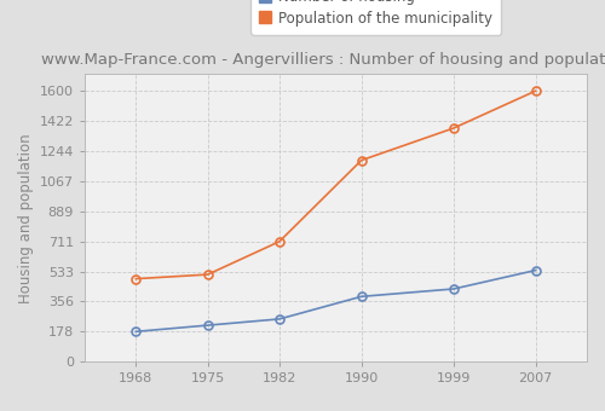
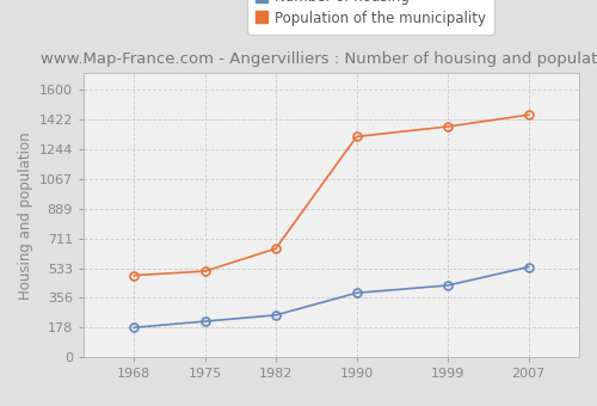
Population of the municipality/1982: 710 -> 650
Population of the municipality/1990: 1190 -> 1320
Population of the municipality/2007: 1600 -> 1450
